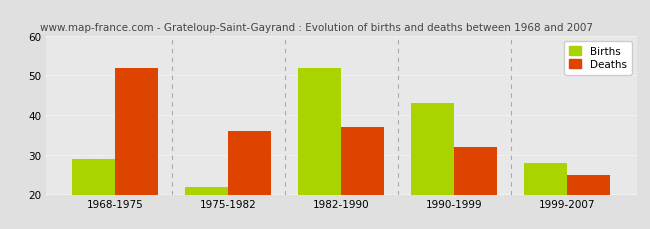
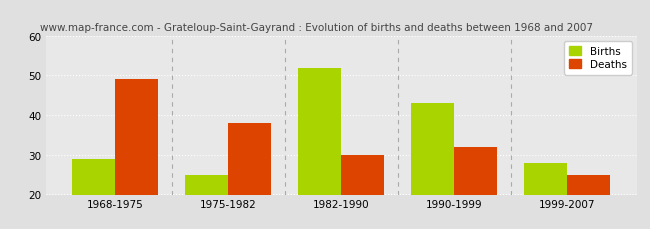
Deaths/1968-1975: 52 -> 49
Births/1975-1982: 22 -> 25
Deaths/1975-1982: 36 -> 38
Deaths/1982-1990: 37 -> 30
